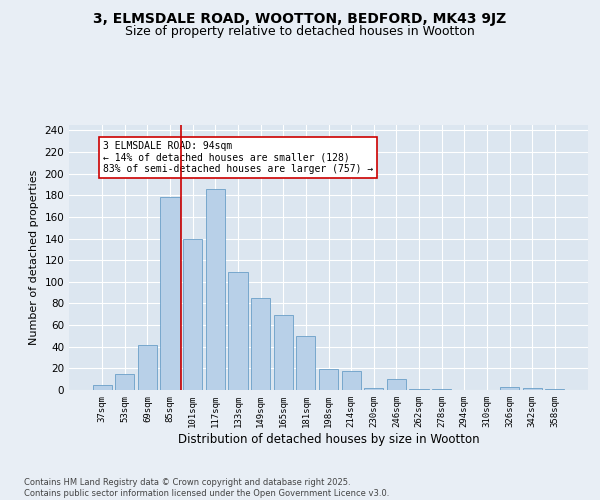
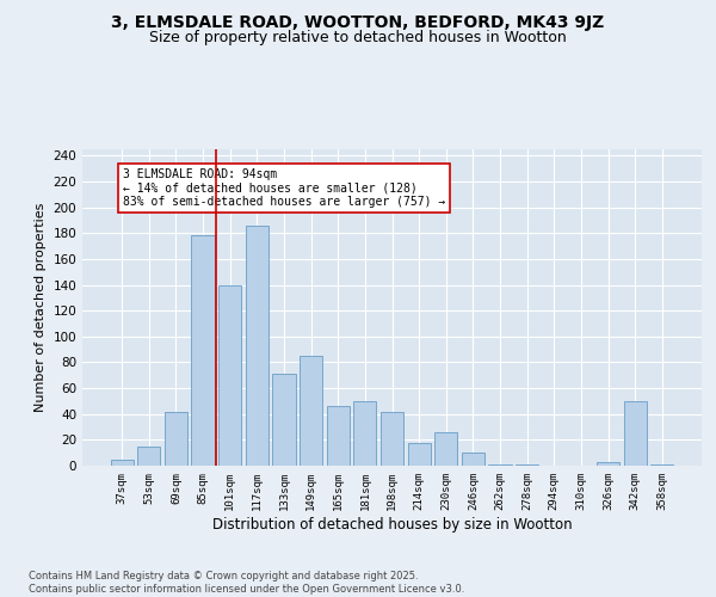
133sqm: 109 -> 71
165sqm: 69 -> 46
198sqm: 19 -> 42
230sqm: 2 -> 26
342sqm: 2 -> 50
